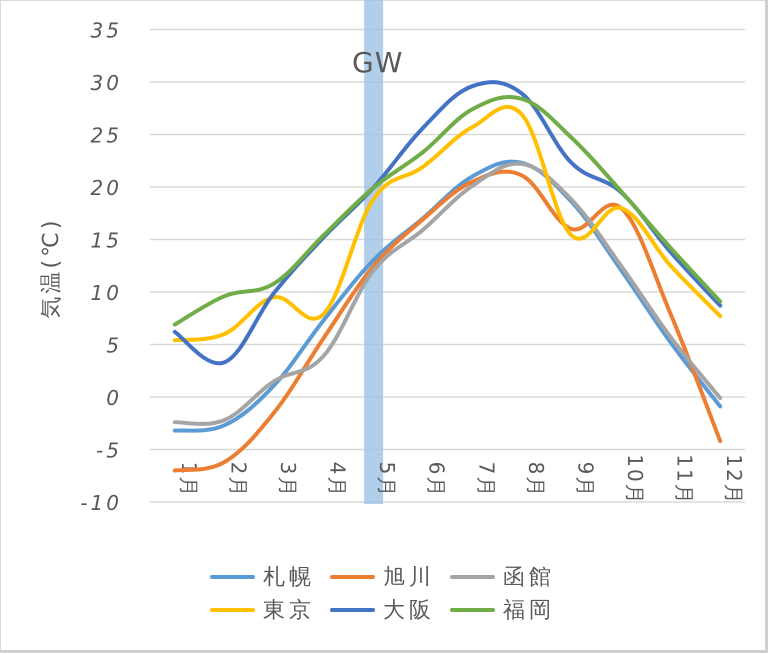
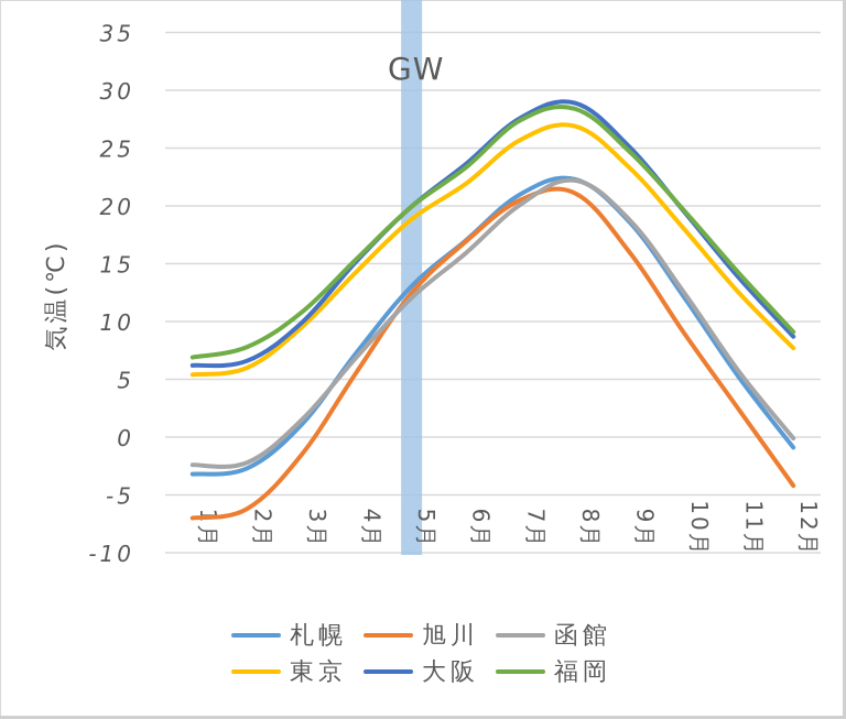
大阪/2月: 3.3 -> 6.6
福岡/2月: 9.6 -> 7.8
函館/4月: 3.9 -> 6.9
東京/4月: 7.9 -> 14.3
大阪/6月: 25.6 -> 23.6
大阪/7月: 29.6 -> 27.6
東京/9月: 15.4 -> 23.3
大阪/9月: 22.3 -> 25.1
旭川/10月: 18.0 -> 9.0
旭川/11月: 7.9 -> 2.4
